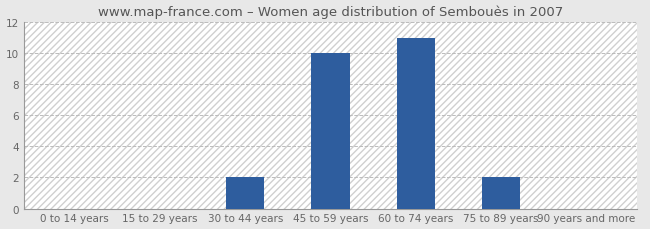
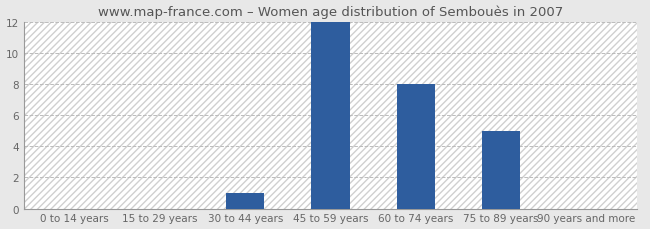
30 to 44 years: 2 -> 1
45 to 59 years: 10 -> 12
60 to 74 years: 11 -> 8
75 to 89 years: 2 -> 5
